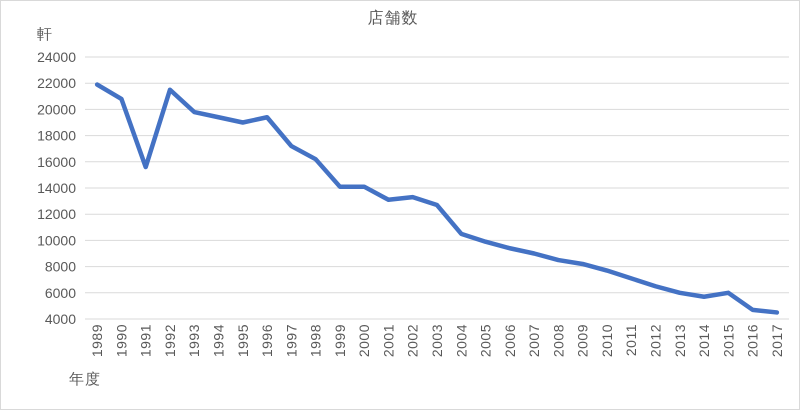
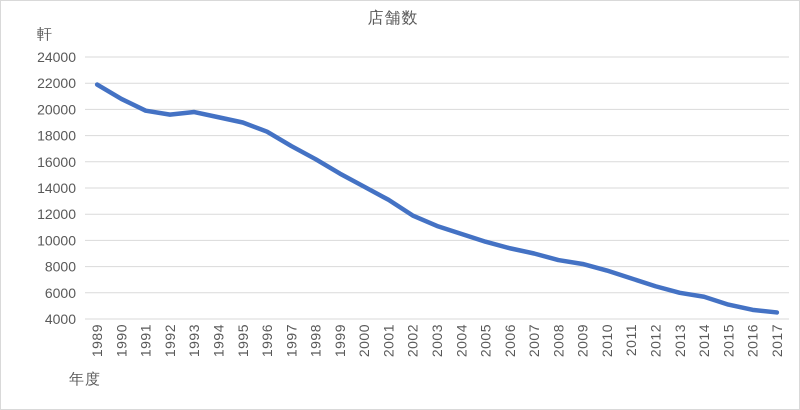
1991: 15600 -> 19900
1992: 21500 -> 19600
1996: 19400 -> 18300
1999: 14100 -> 15100
2002: 13300 -> 11900
2003: 12700 -> 11100
2015: 6000 -> 5100
